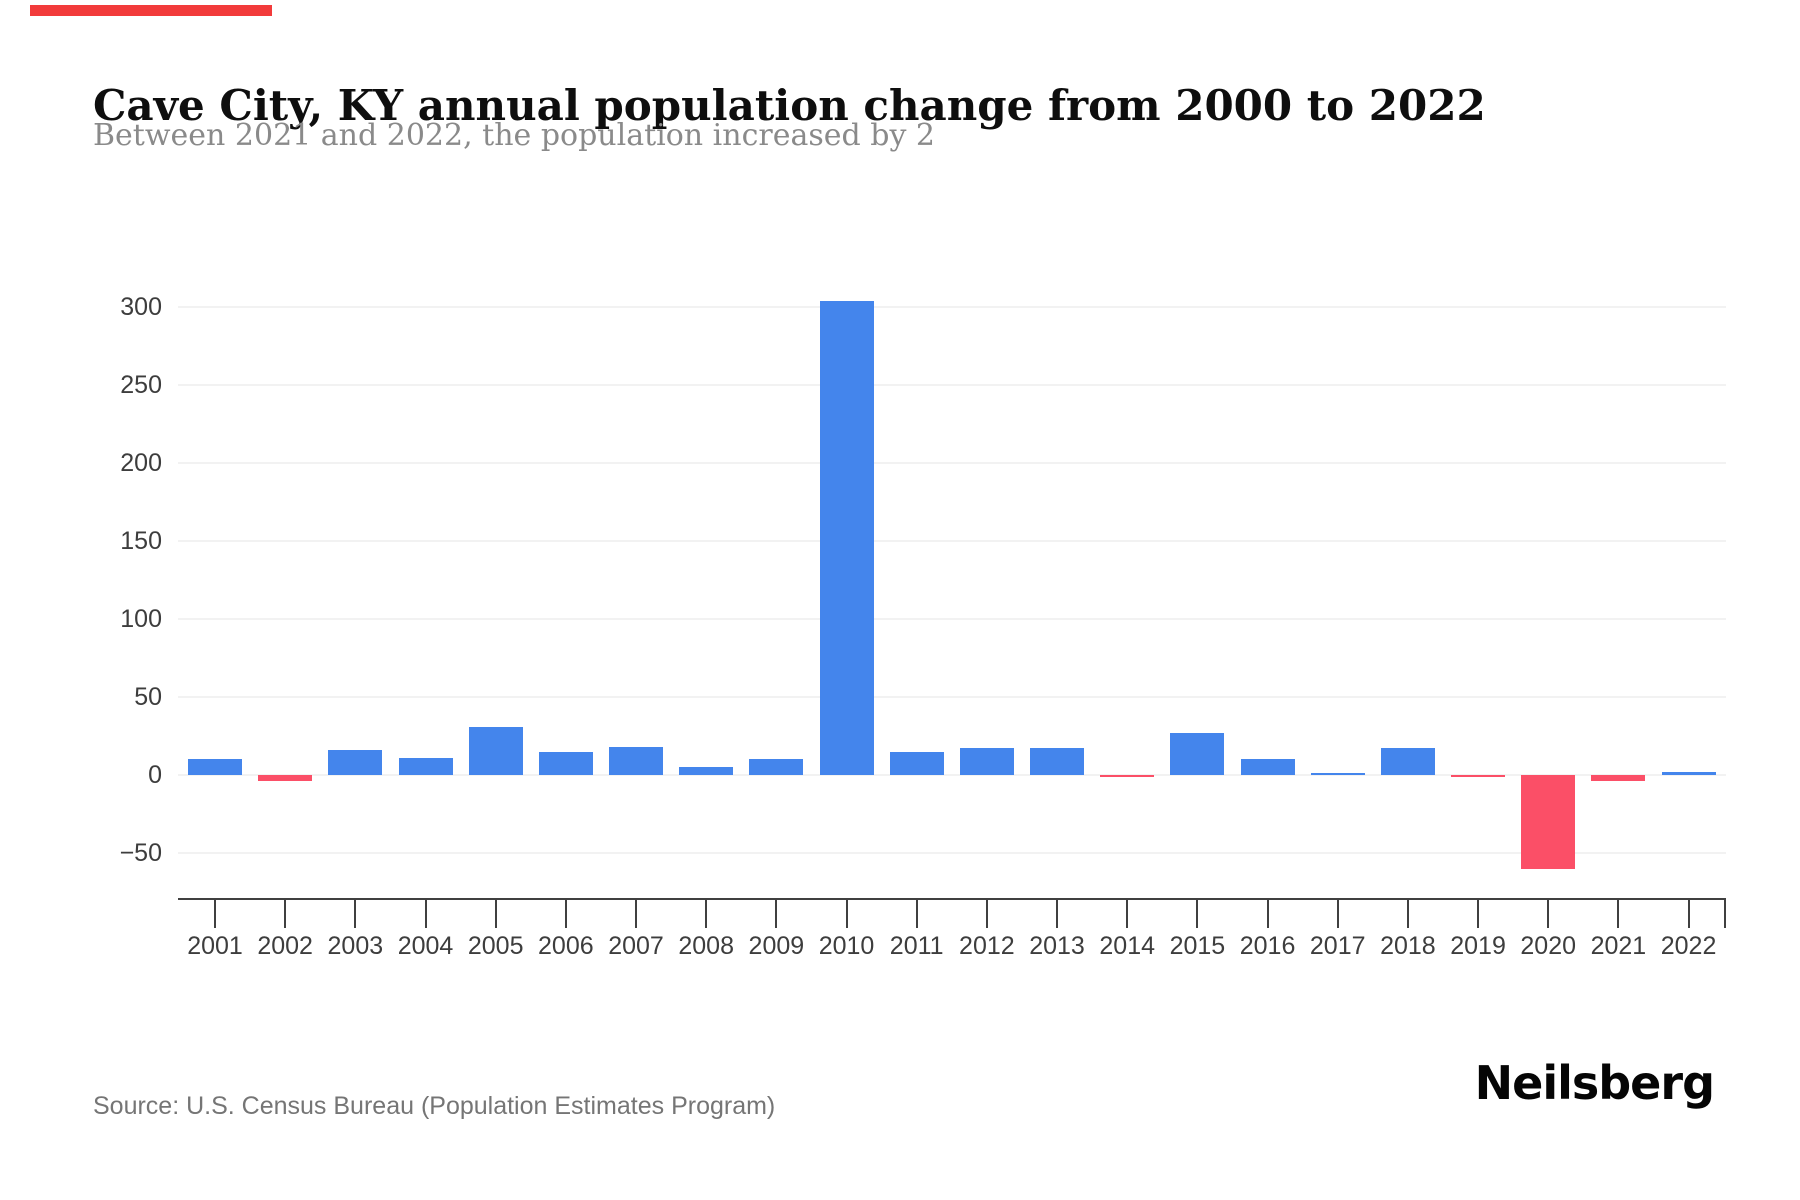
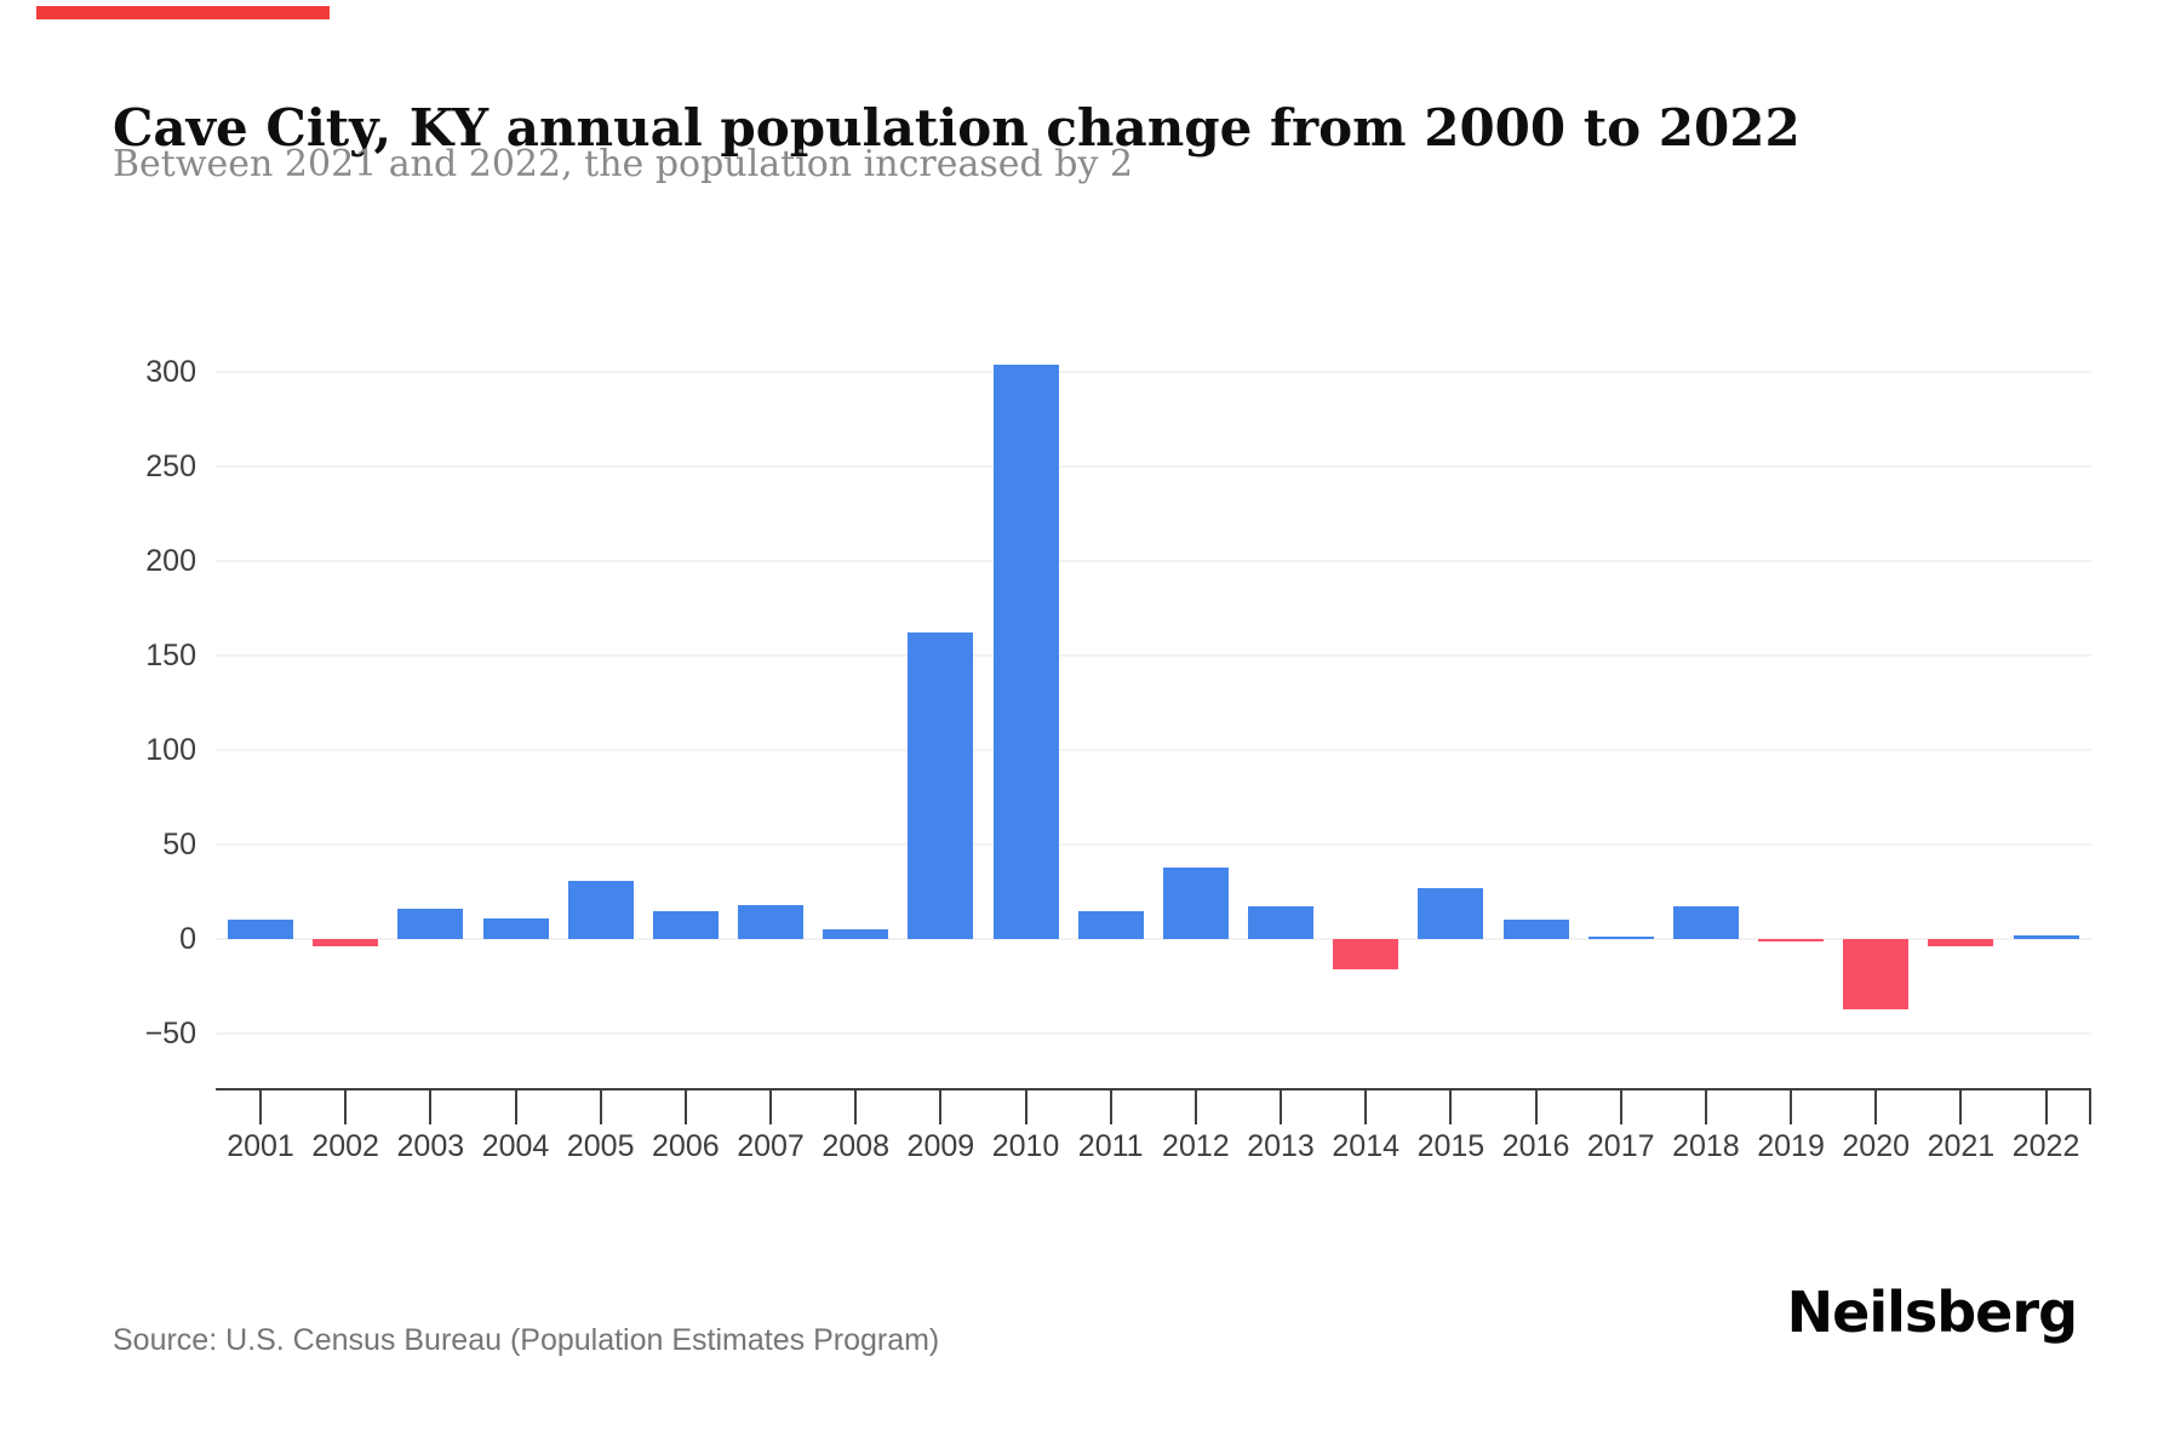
2009: 10 -> 162
2012: 17 -> 38
2014: -1 -> -16
2020: -60 -> -37
